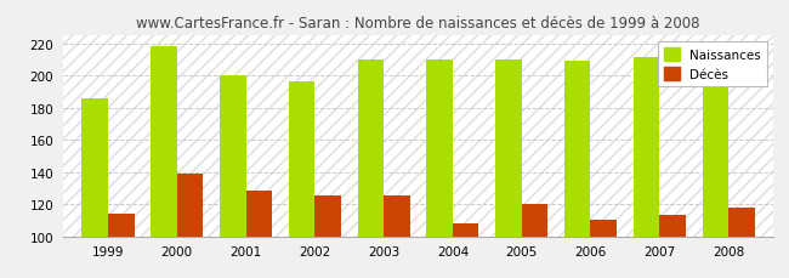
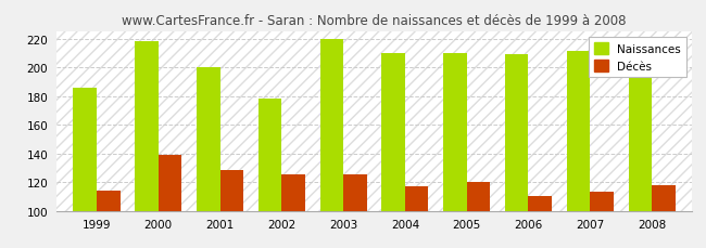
Naissances/2002: 196 -> 178
Naissances/2003: 210 -> 220
Décès/2004: 108 -> 117
